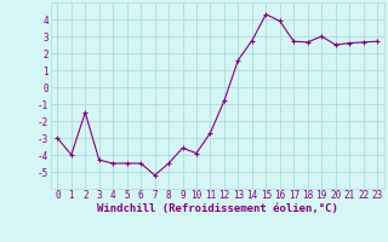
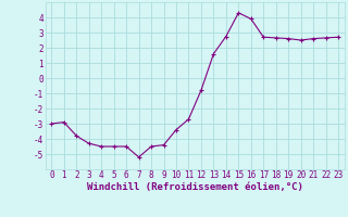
1: -4.0 -> -2.9
2: -1.5 -> -3.8
9: -3.6 -> -4.4
10: -3.9 -> -3.4
19: 3.0 -> 2.6
